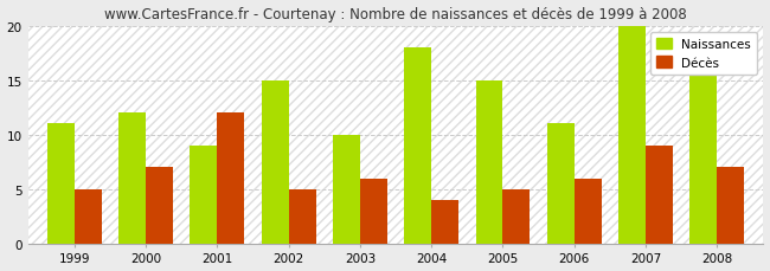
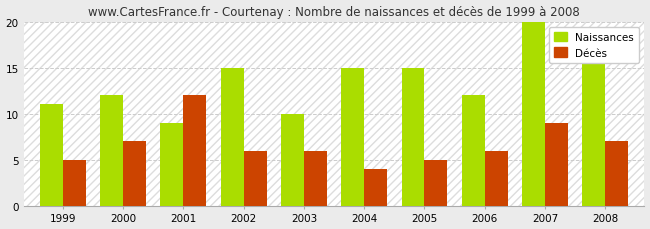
Décès/2002: 5 -> 6
Naissances/2004: 18 -> 15
Naissances/2006: 11 -> 12
